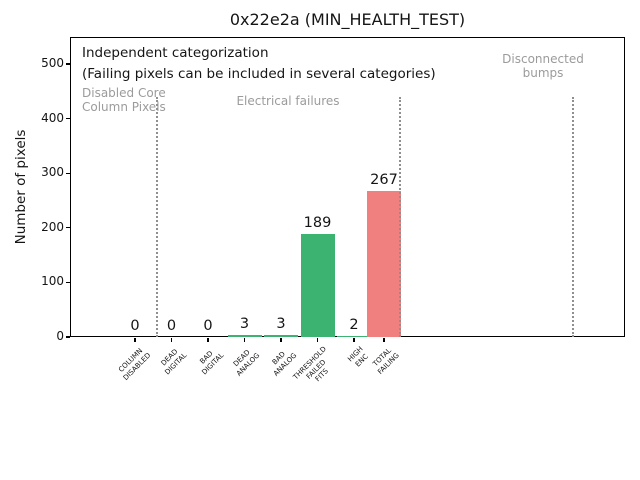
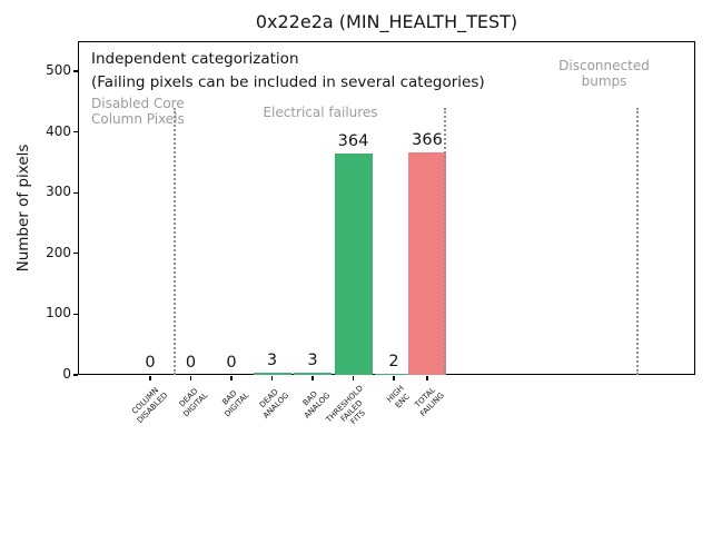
THRESHOLD FAILED FITS: 189 -> 364
TOTAL FAILING: 267 -> 366
